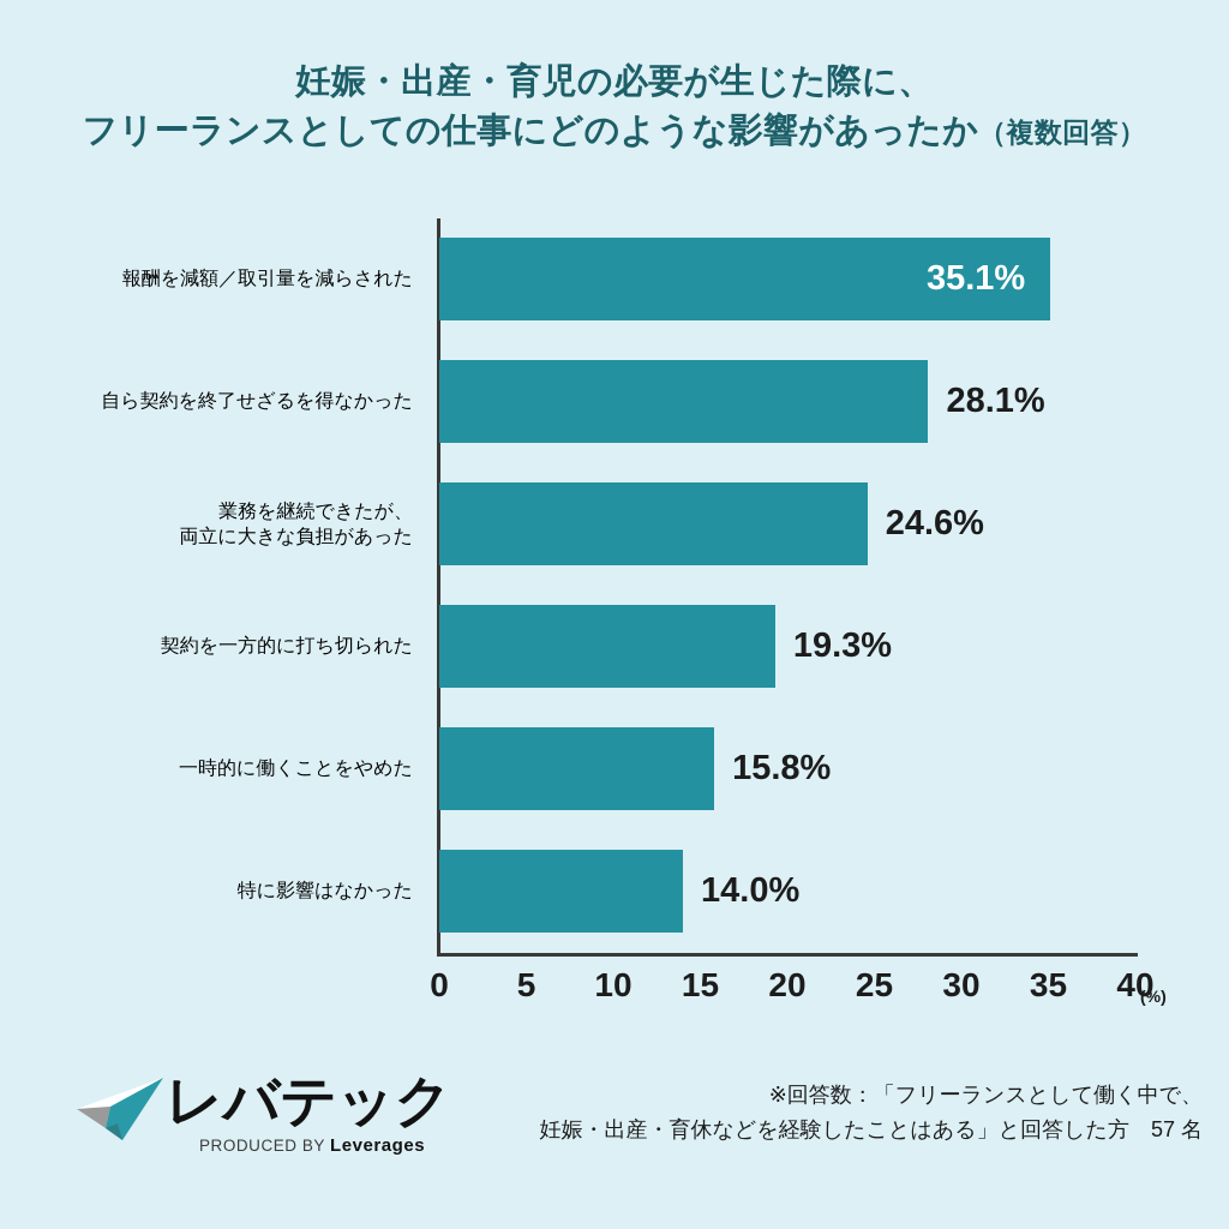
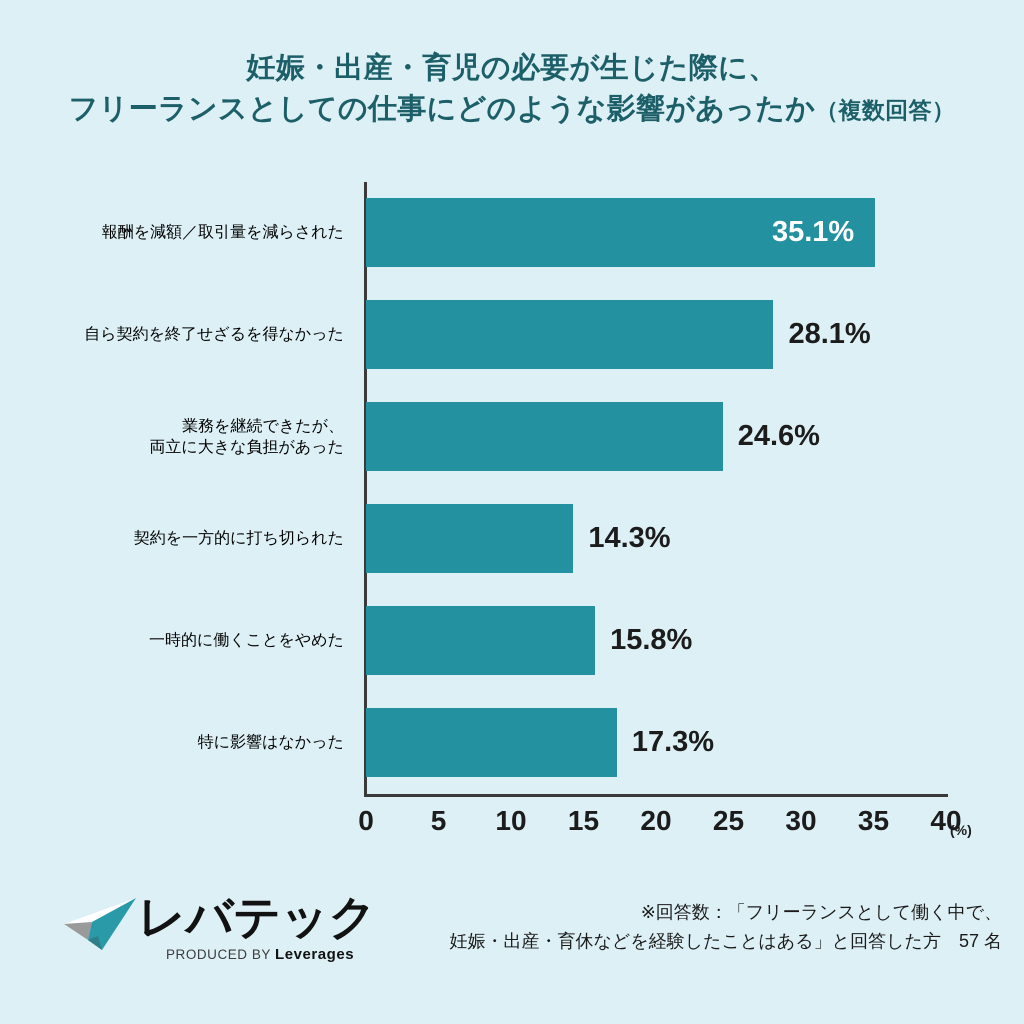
契約を一方的に打ち切られた: 19.3% -> 14.3%
特に影響はなかった: 14.0% -> 17.3%
